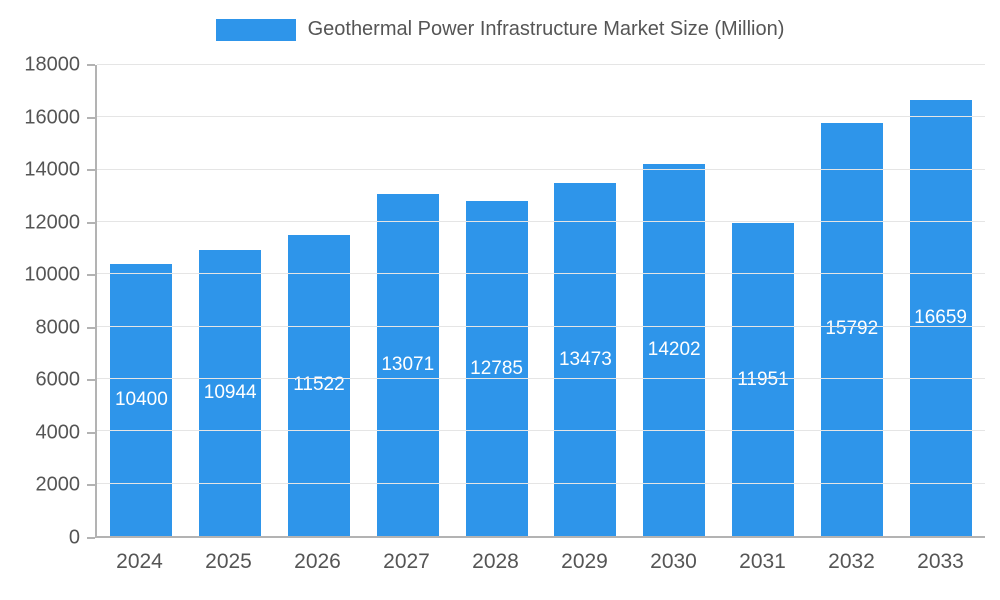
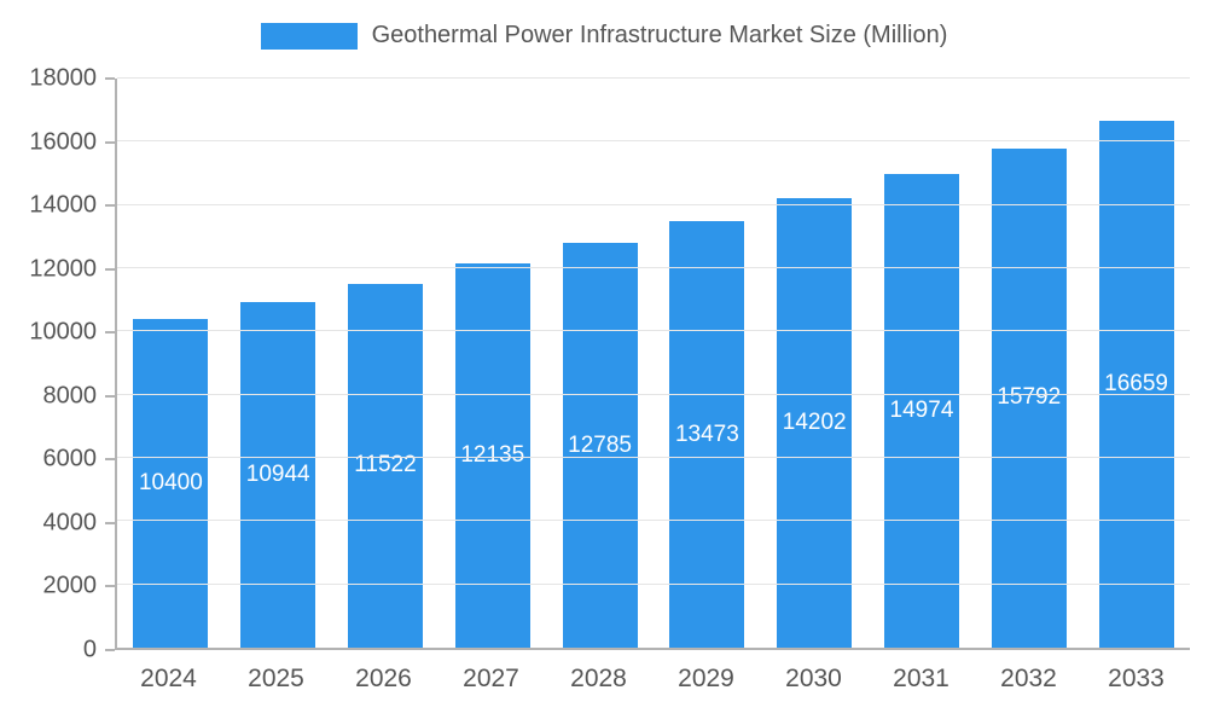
2027: 13071 -> 12135
2031: 11951 -> 14974
